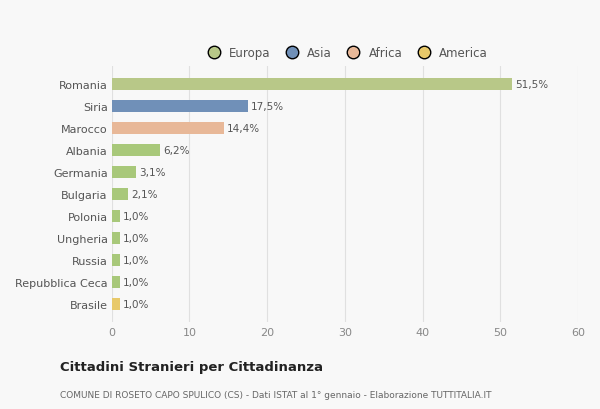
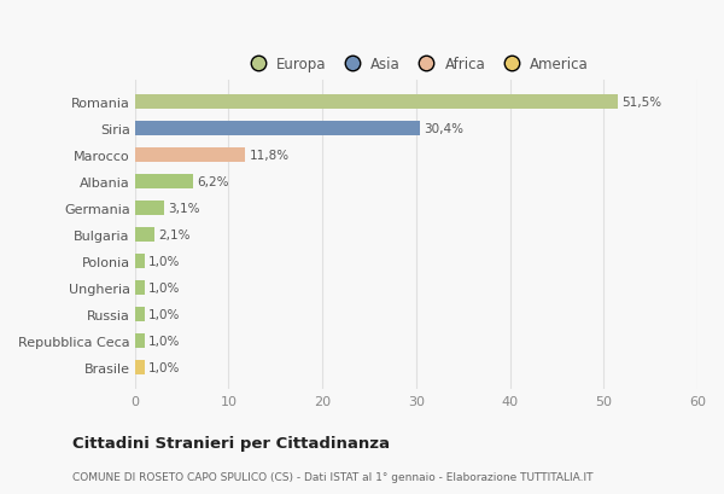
Siria: 17,5% -> 30,4%
Marocco: 14,4% -> 11,8%
